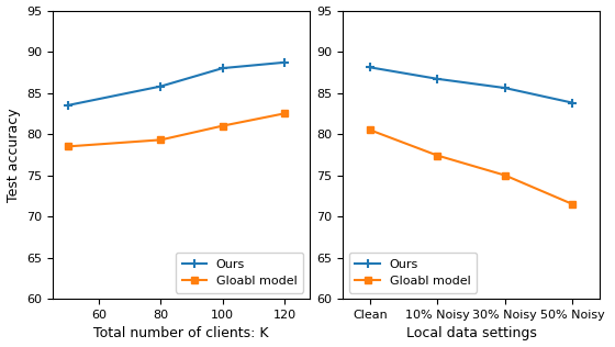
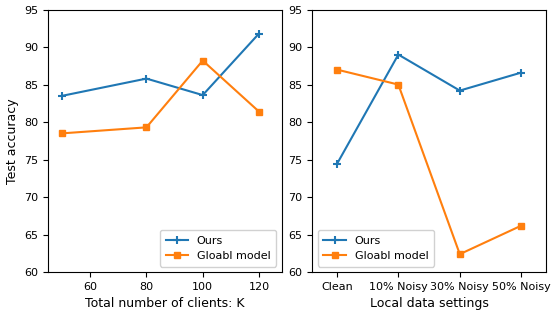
Ours/100: 88.0 -> 83.6
Gloabl model/100: 81.0 -> 88.2
Ours/120: 88.7 -> 91.8
Gloabl model/120: 82.5 -> 81.4
Ours/Clean: 88.1 -> 74.4
Gloabl model/Clean: 80.5 -> 87.0
Ours/10% Noisy: 86.7 -> 89.0
Gloabl model/10% Noisy: 77.4 -> 85.0
Ours/30% Noisy: 85.6 -> 84.2
Gloabl model/30% Noisy: 75.0 -> 62.4
Ours/50% Noisy: 83.8 -> 86.6
Gloabl model/50% Noisy: 71.5 -> 66.2
